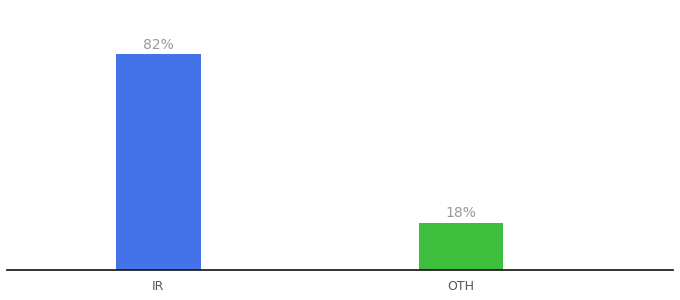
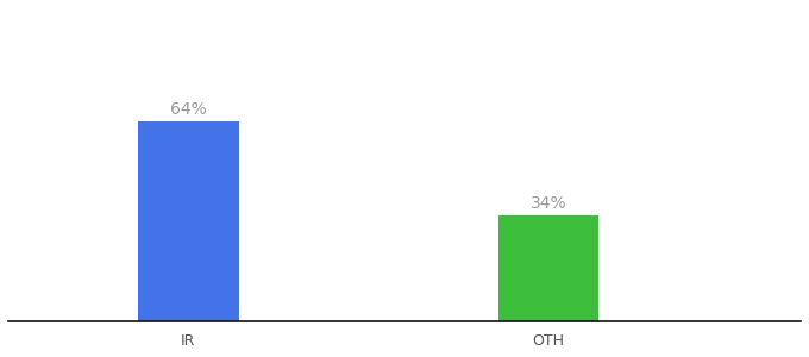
IR: 82% -> 64%
OTH: 18% -> 34%
